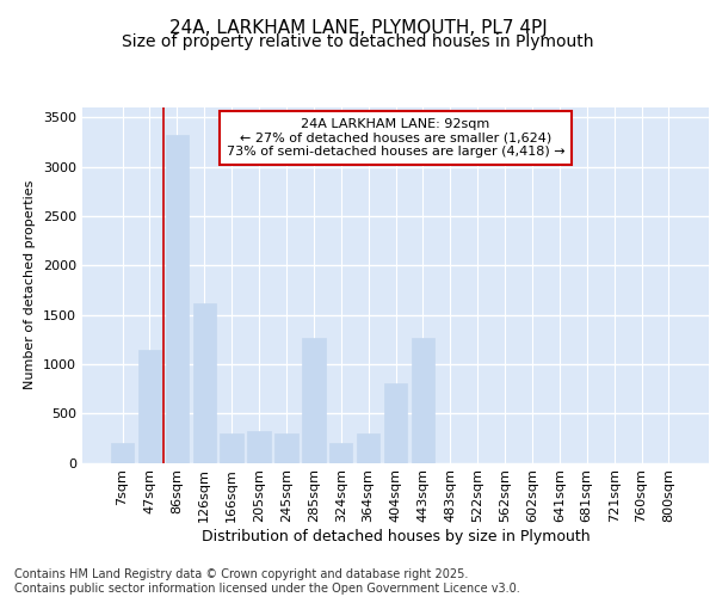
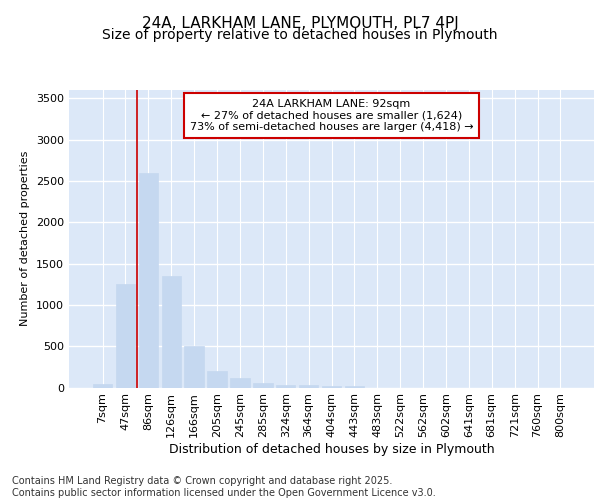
7sqm: 200 -> 40
47sqm: 1140 -> 1250
86sqm: 3320 -> 2600
126sqm: 1620 -> 1350
166sqm: 300 -> 500
205sqm: 320 -> 200
245sqm: 300 -> 110
285sqm: 1260 -> 60
324sqm: 200 -> 40
364sqm: 300 -> 20
404sqm: 800 -> 20
443sqm: 1260 -> 20
